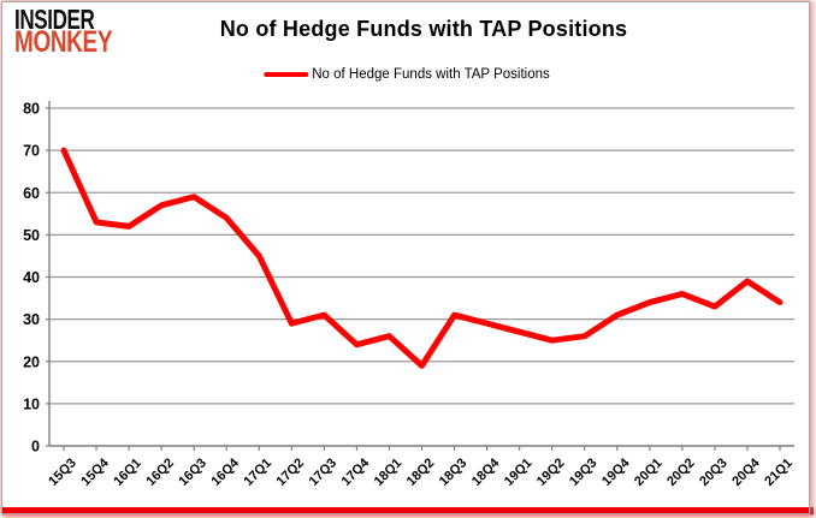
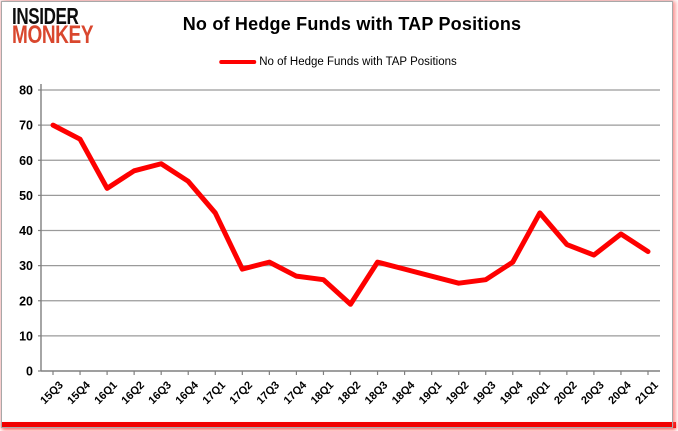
15Q4: 53 -> 66
17Q4: 24 -> 27
20Q1: 34 -> 45
